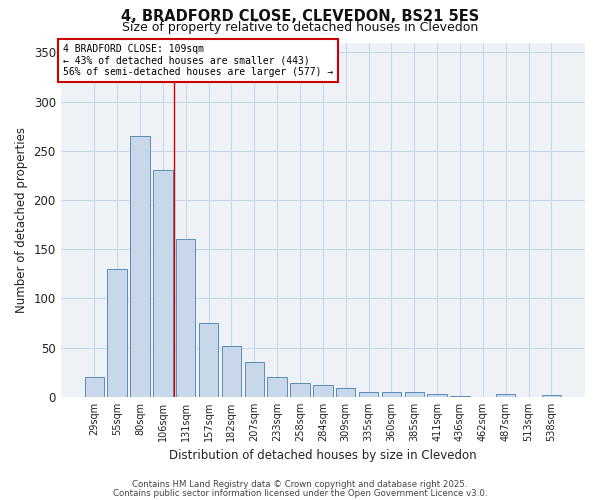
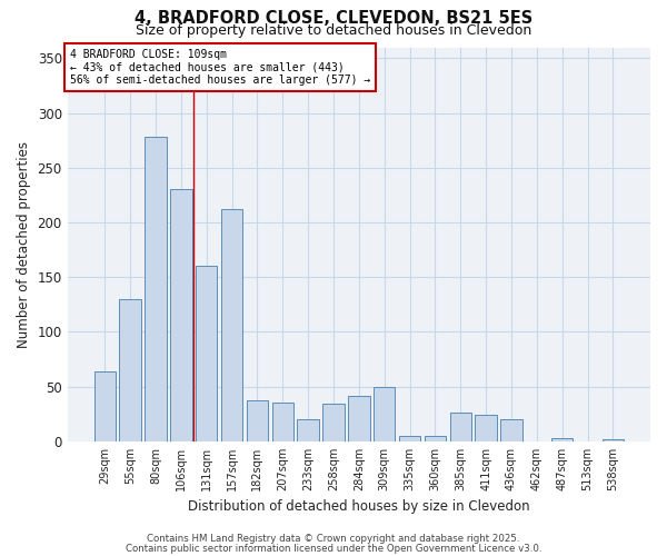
29sqm: 20 -> 64
80sqm: 265 -> 278
157sqm: 75 -> 212
182sqm: 52 -> 38
258sqm: 14 -> 34
284sqm: 12 -> 42
309sqm: 9 -> 50
385sqm: 5 -> 26
411sqm: 3 -> 24
436sqm: 1 -> 20
